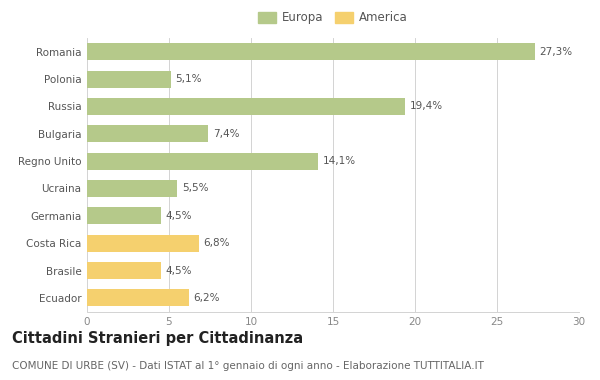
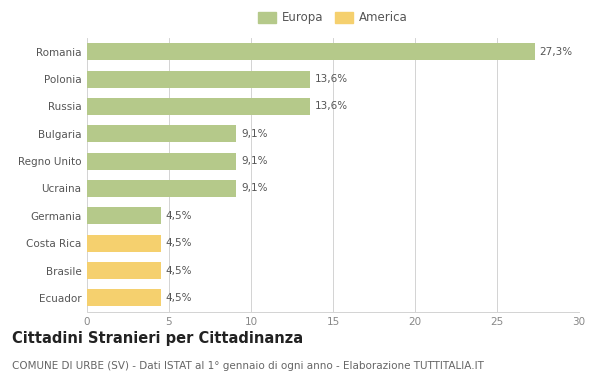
Polonia: 5,1% -> 13,6%
Russia: 19,4% -> 13,6%
Bulgaria: 7,4% -> 9,1%
Regno Unito: 14,1% -> 9,1%
Ucraina: 5,5% -> 9,1%
Costa Rica: 6,8% -> 4,5%
Ecuador: 6,2% -> 4,5%
